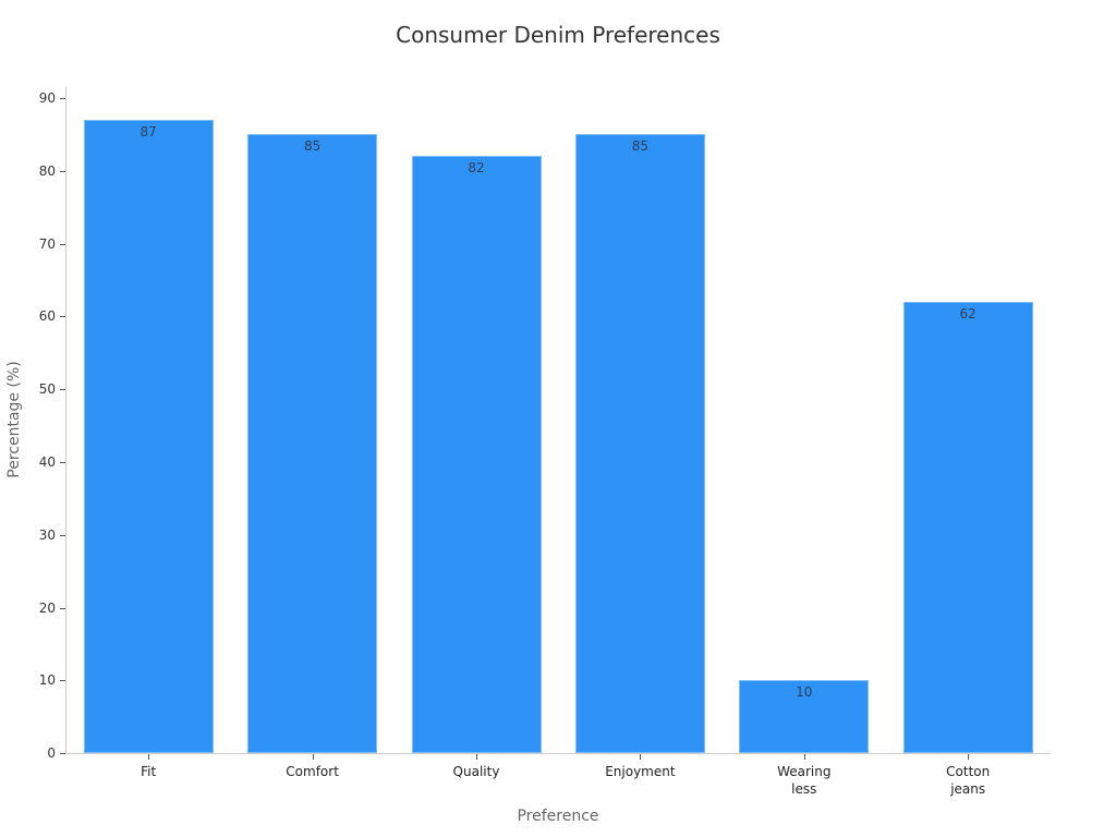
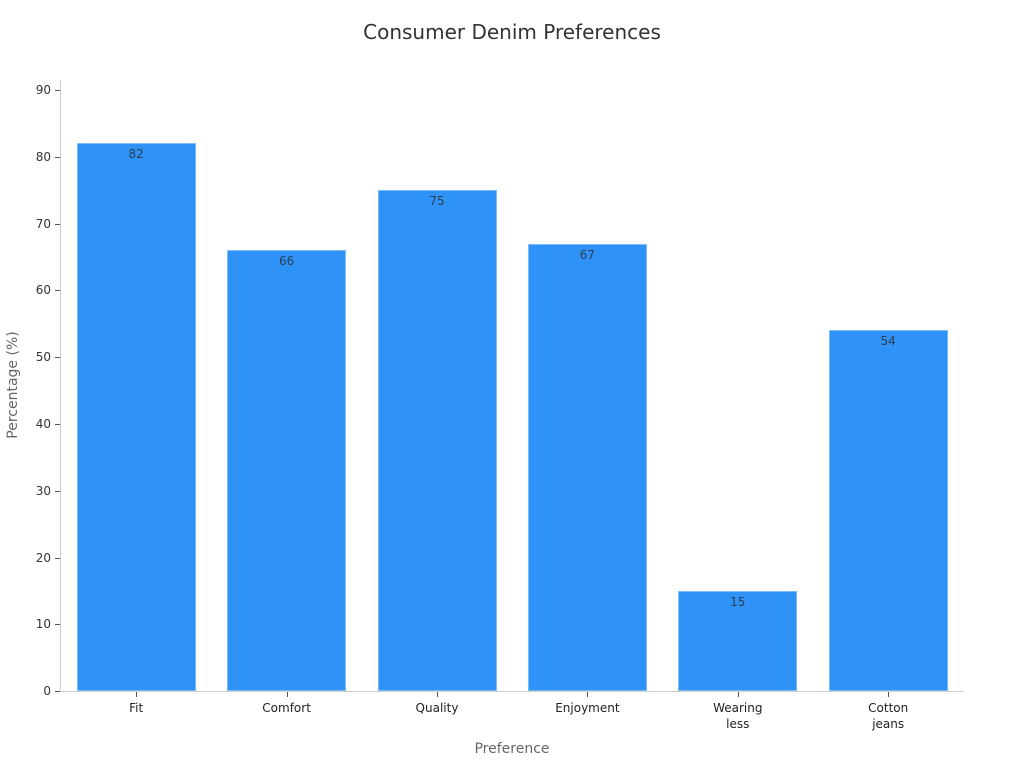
Fit: 87 -> 82
Comfort: 85 -> 66
Quality: 82 -> 75
Enjoyment: 85 -> 67
Wearing less: 10 -> 15
Cotton jeans: 62 -> 54
